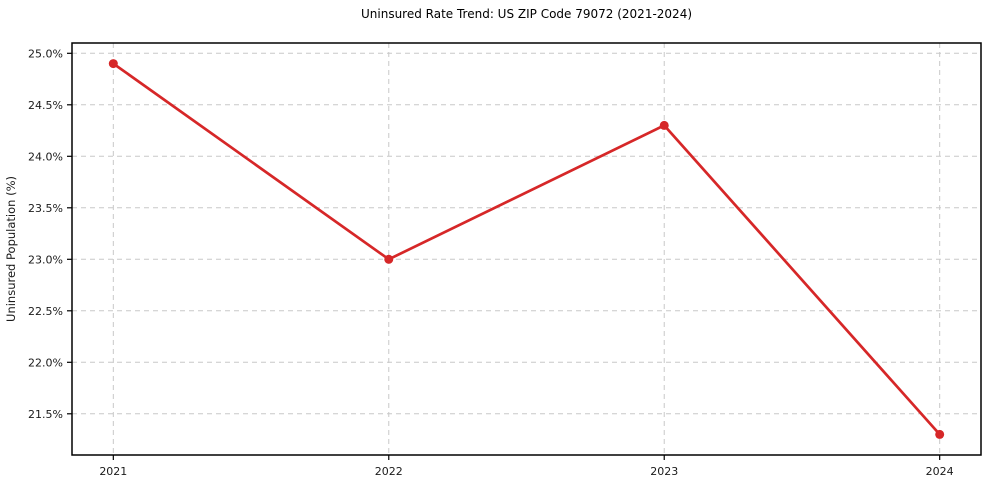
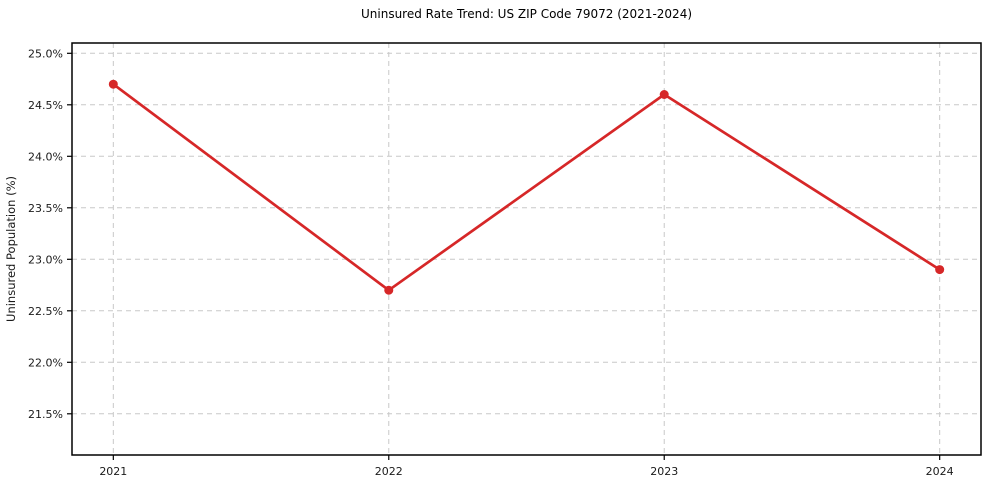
2021: 24.9% -> 24.7%
2022: 23.0% -> 22.7%
2023: 24.3% -> 24.6%
2024: 21.3% -> 22.9%
